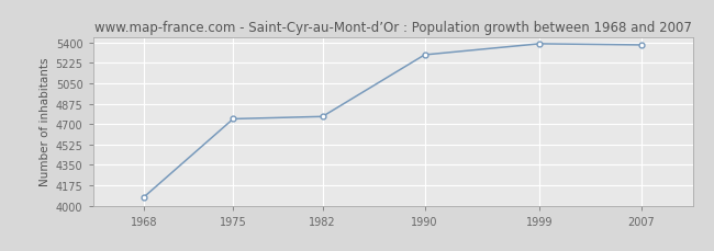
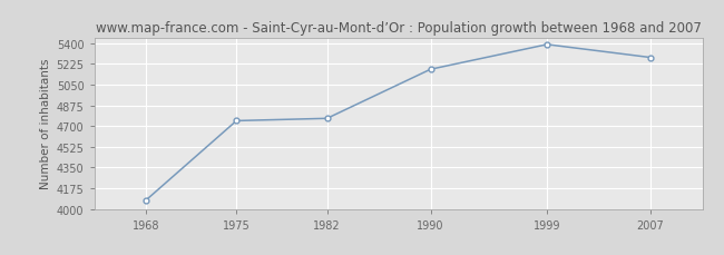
1990: 5300 -> 5180
2007: 5380 -> 5280
